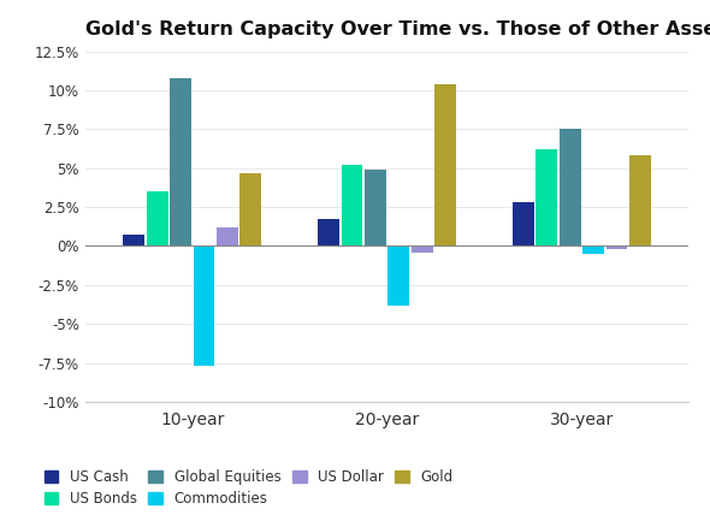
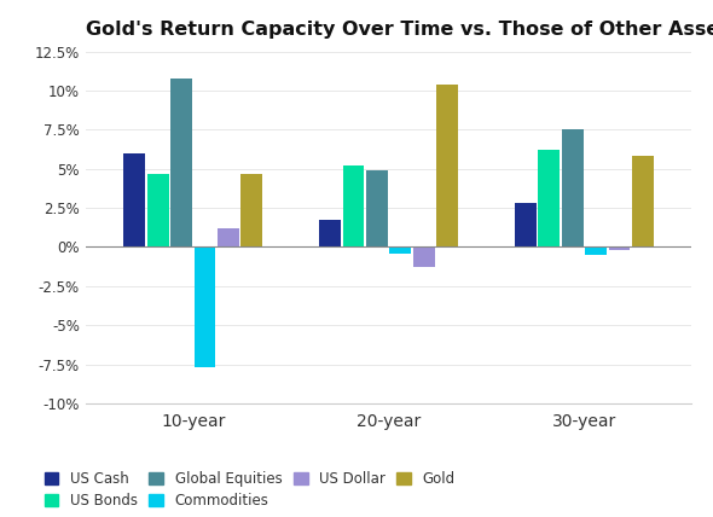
US Cash/10-year: 0.7% -> 6.0%
US Bonds/10-year: 3.5% -> 4.7%
Commodities/20-year: -3.8% -> -0.4%
US Dollar/20-year: -0.4% -> -1.3%
